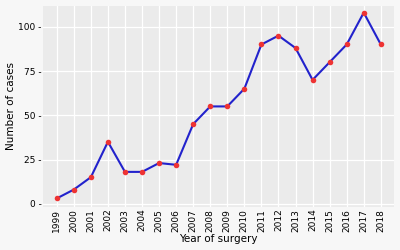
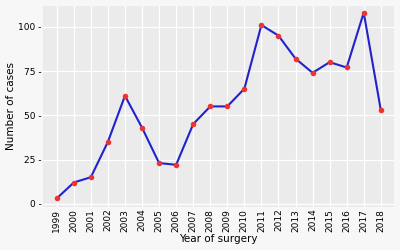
2000: 8 - -> 12 -
2003: 18 - -> 61 -
2004: 18 - -> 43 -
2011: 90 - -> 101 -
2013: 88 - -> 82 -
2014: 70 - -> 74 -
2016: 90 - -> 77 -
2018: 90 - -> 53 -
